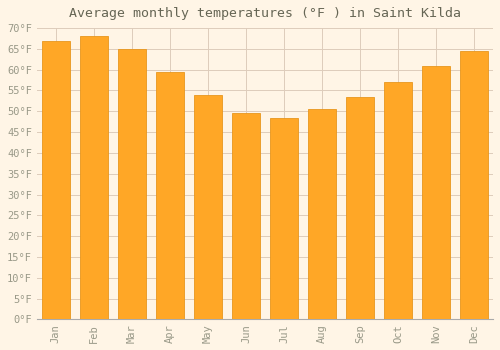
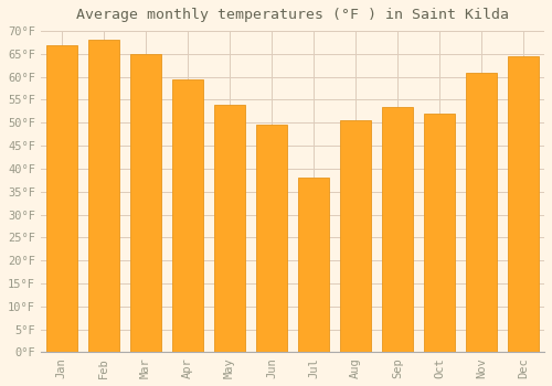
Jul: 48.5°F -> 38.0°F
Oct: 57.0°F -> 52.0°F
